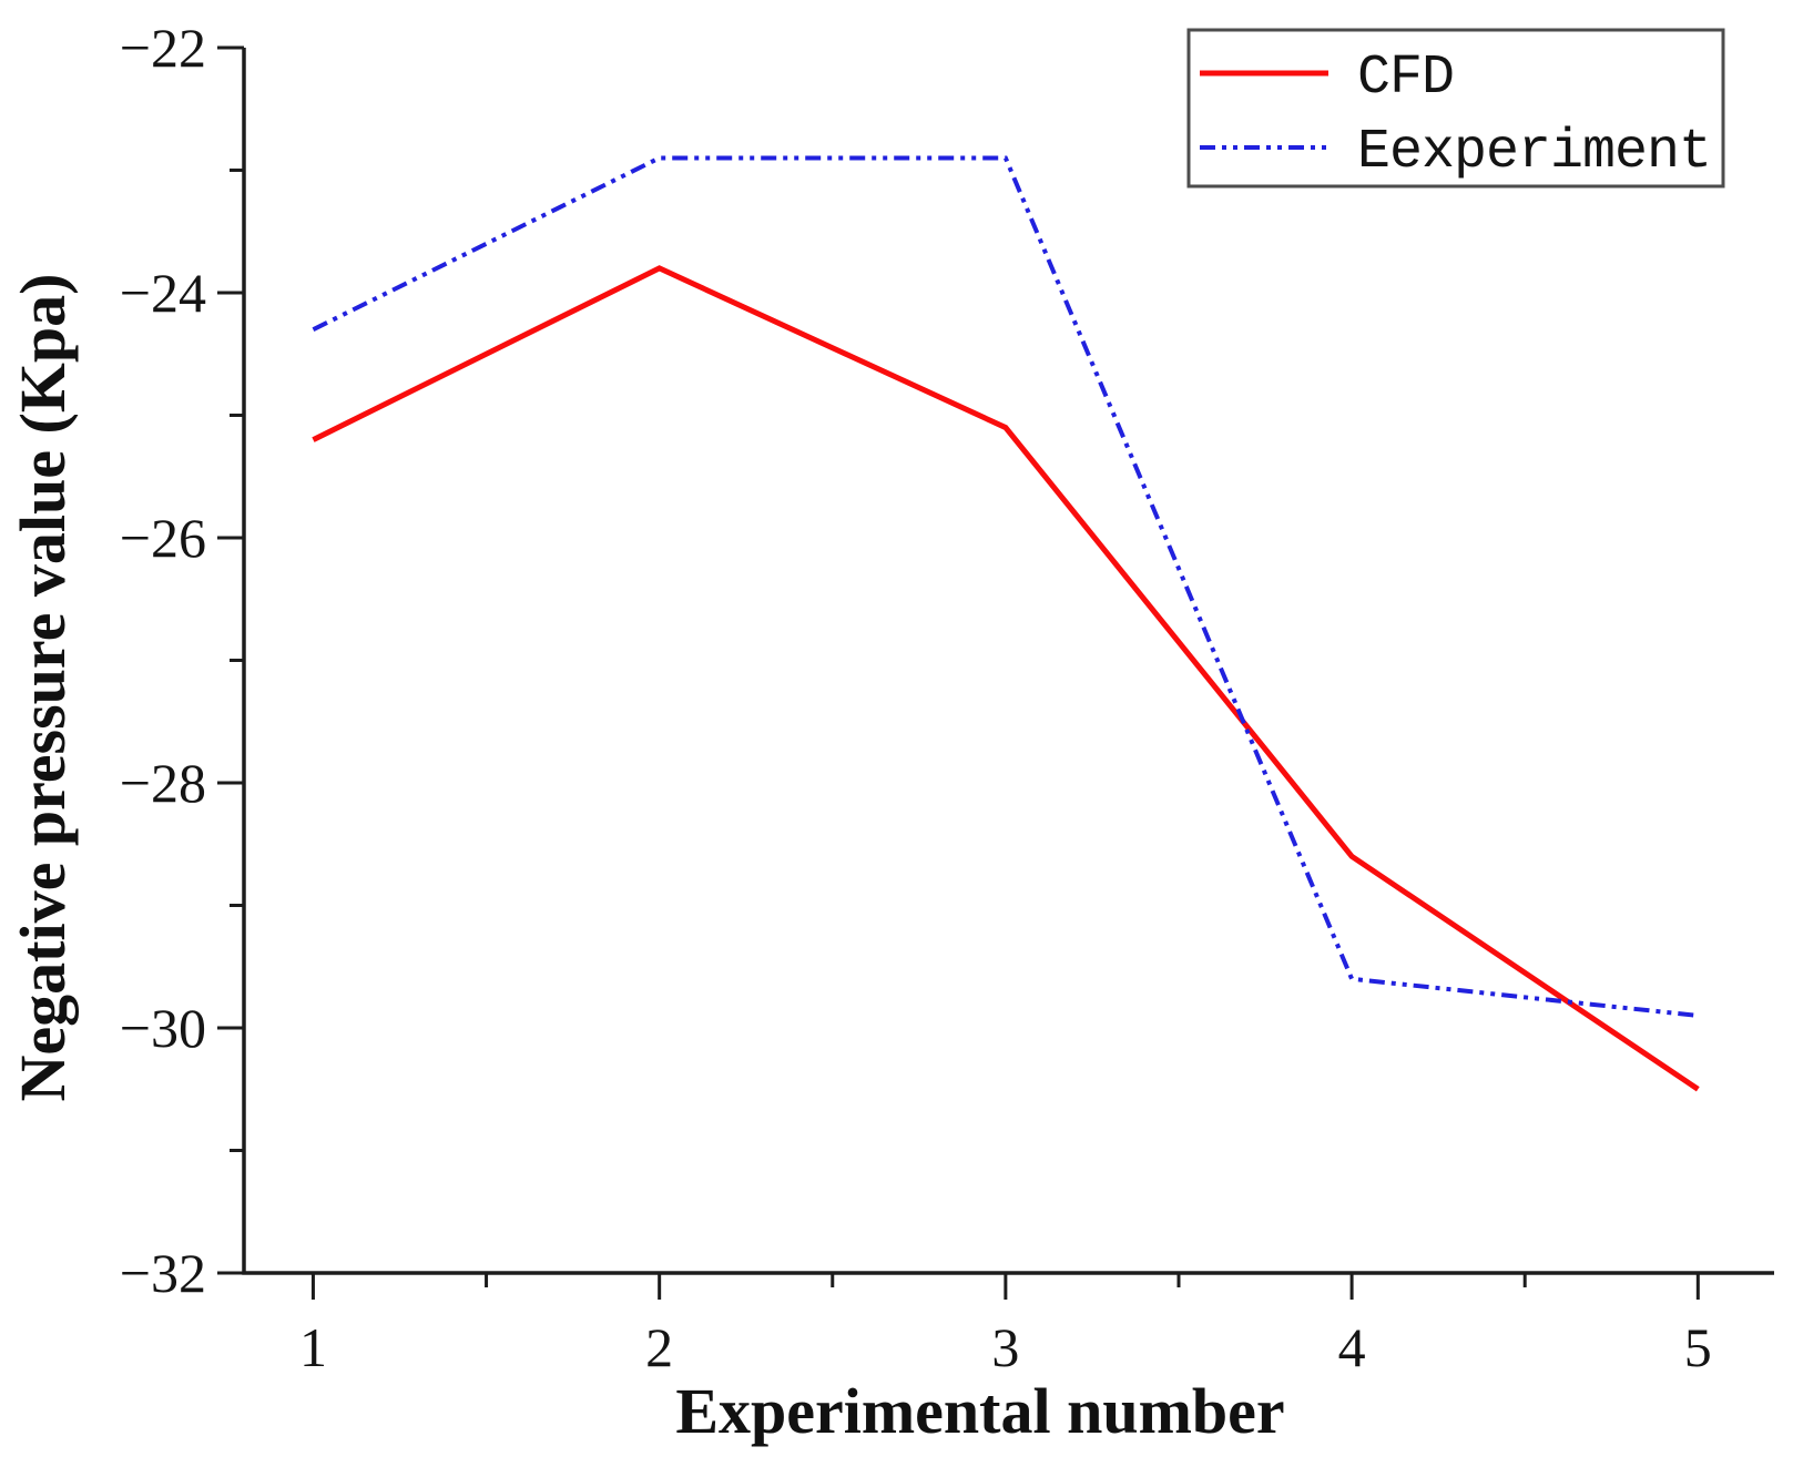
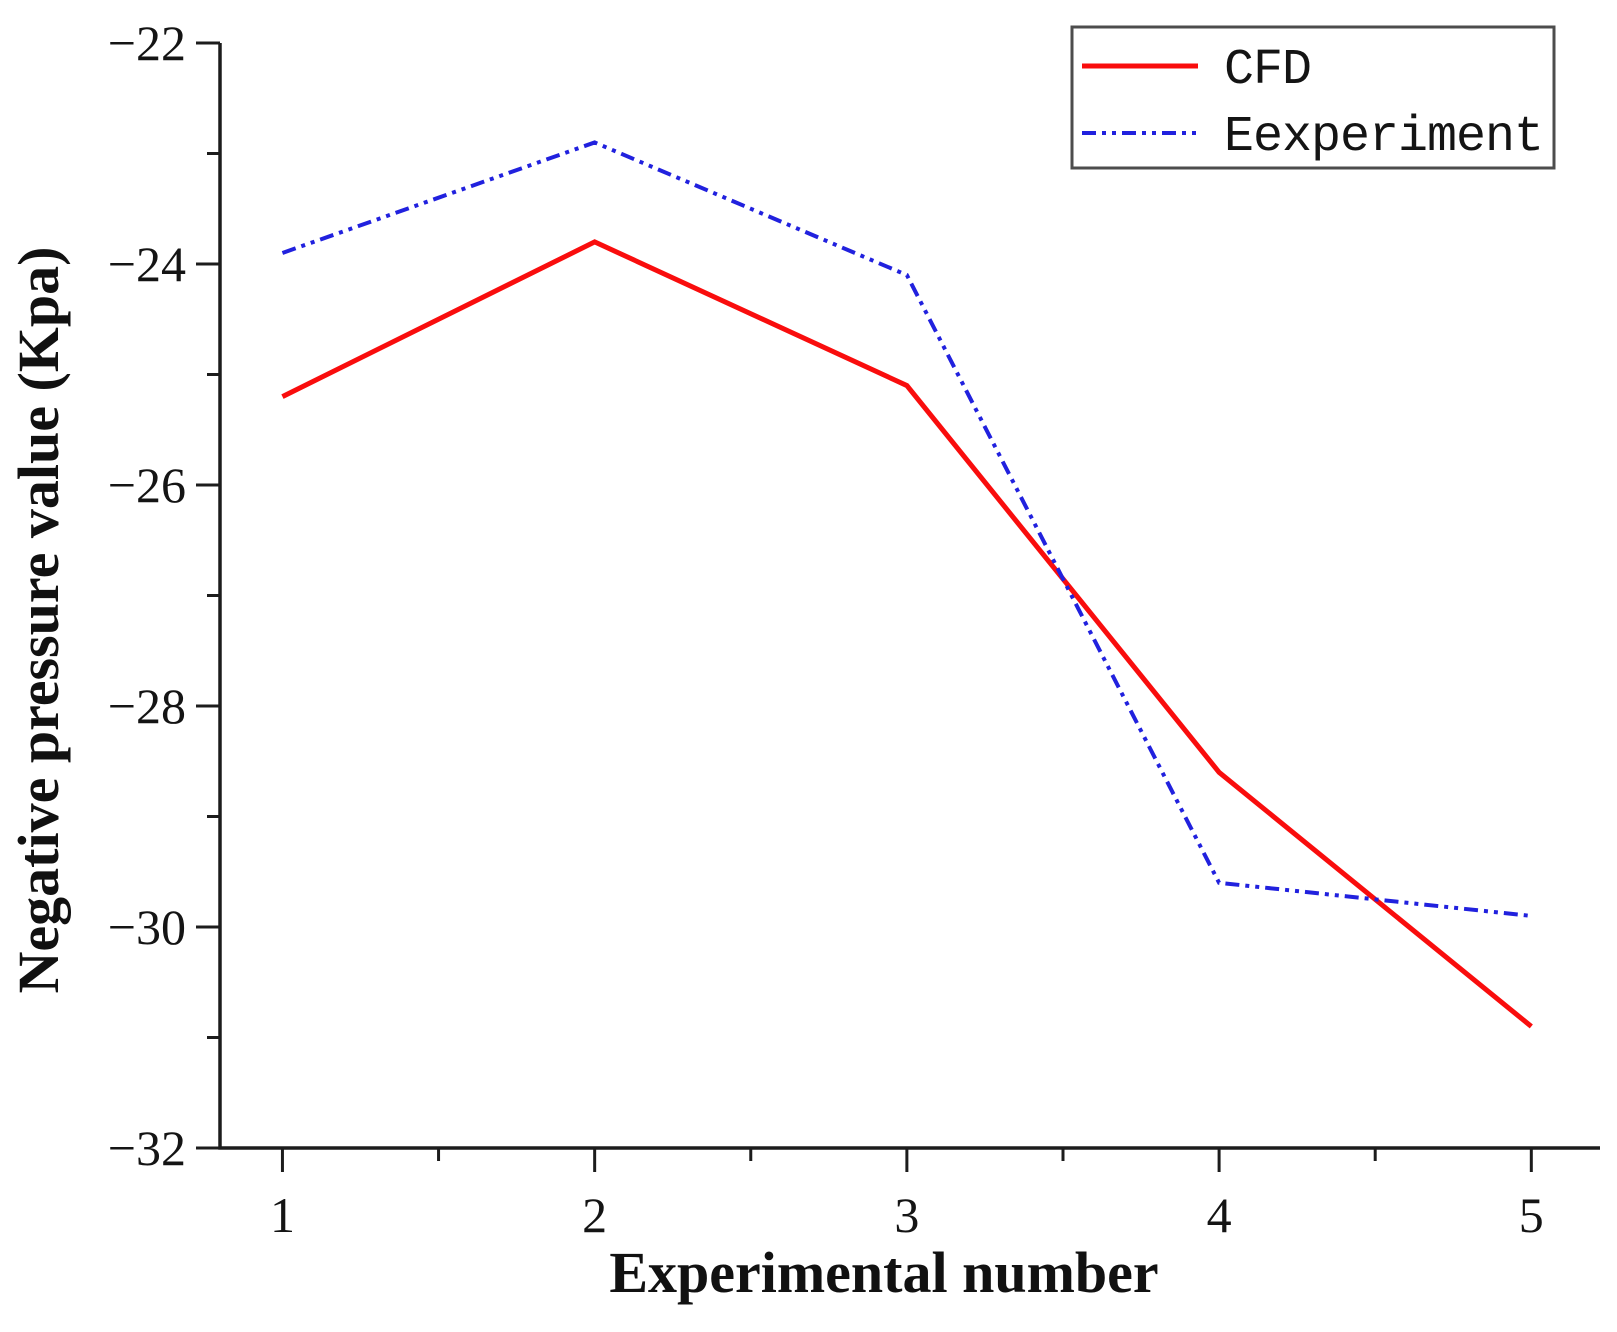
Eexperiment/1: -24.3 -> -23.9
Eexperiment/3: -22.9 -> -24.1
CFD/5: -30.5 -> -30.9
